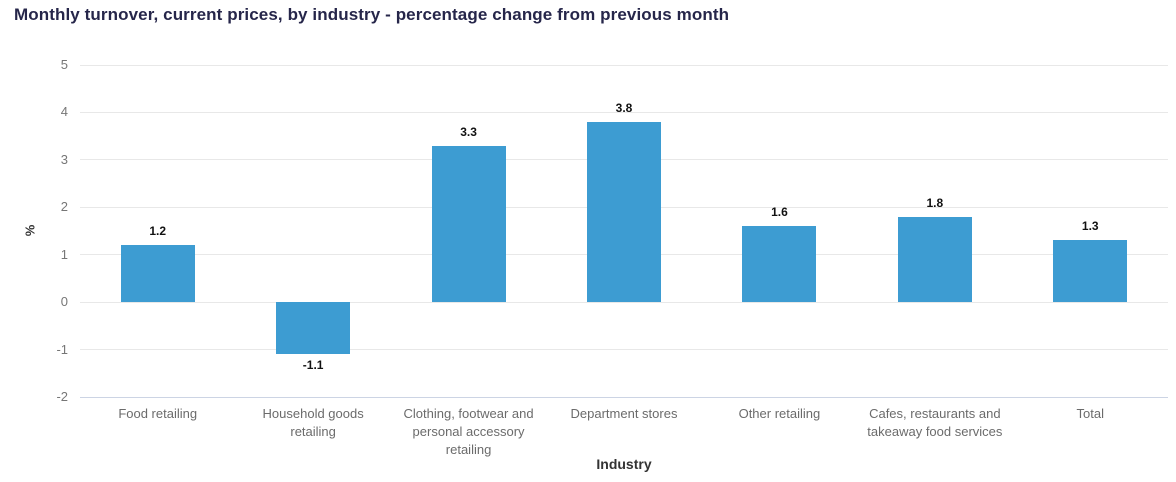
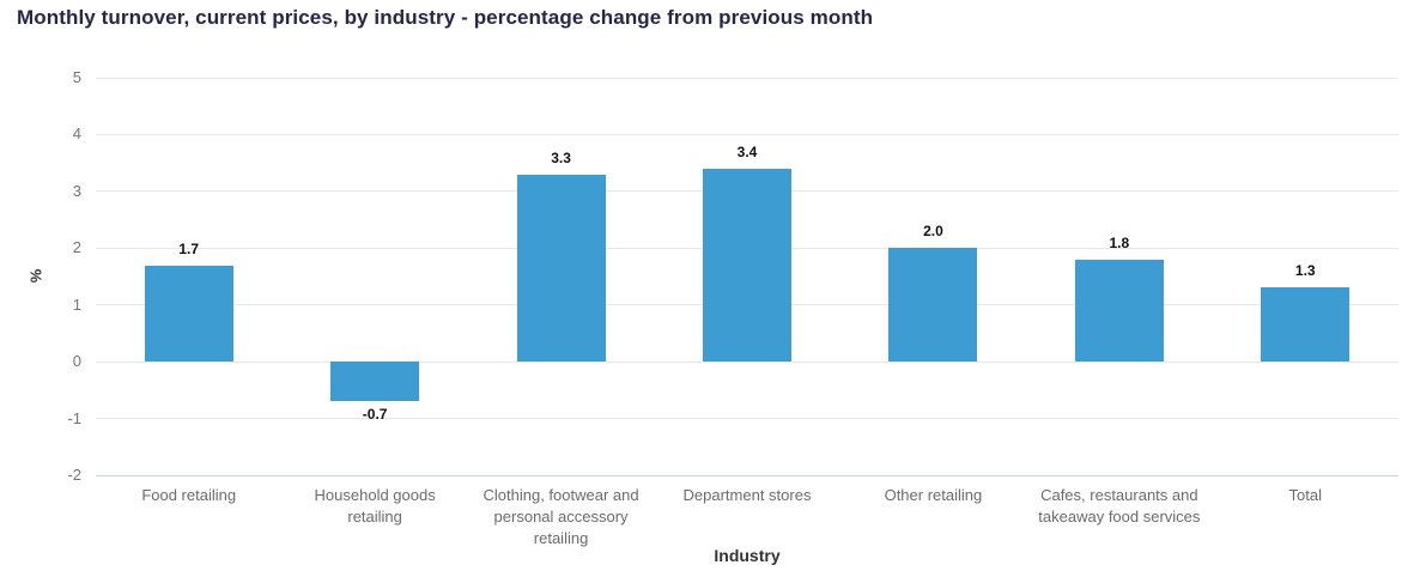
Food retailing: 1.2 -> 1.7
Household goods retailing: -1.1 -> -0.7
Department stores: 3.8 -> 3.4
Other retailing: 1.6 -> 2.0
